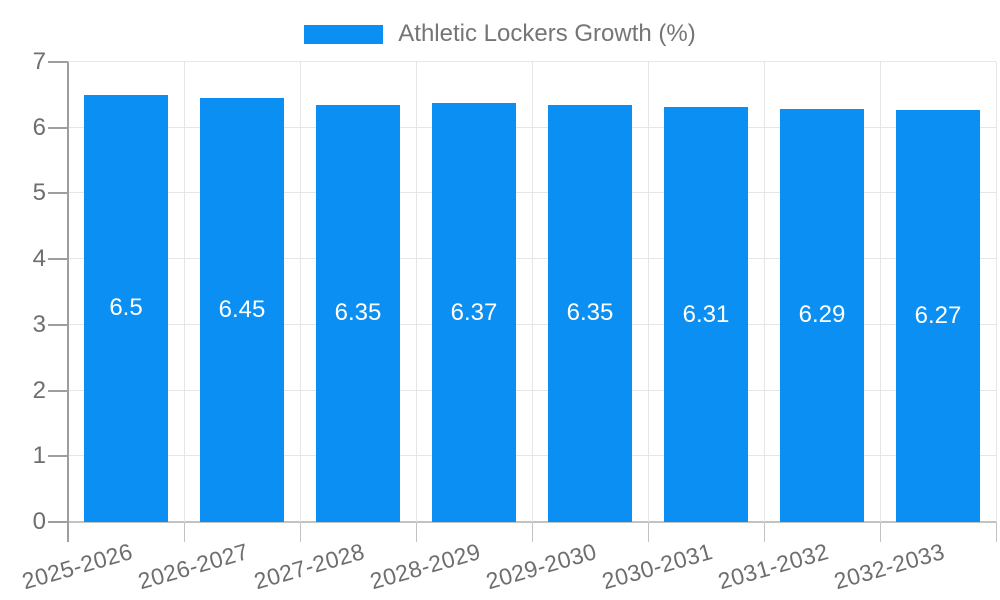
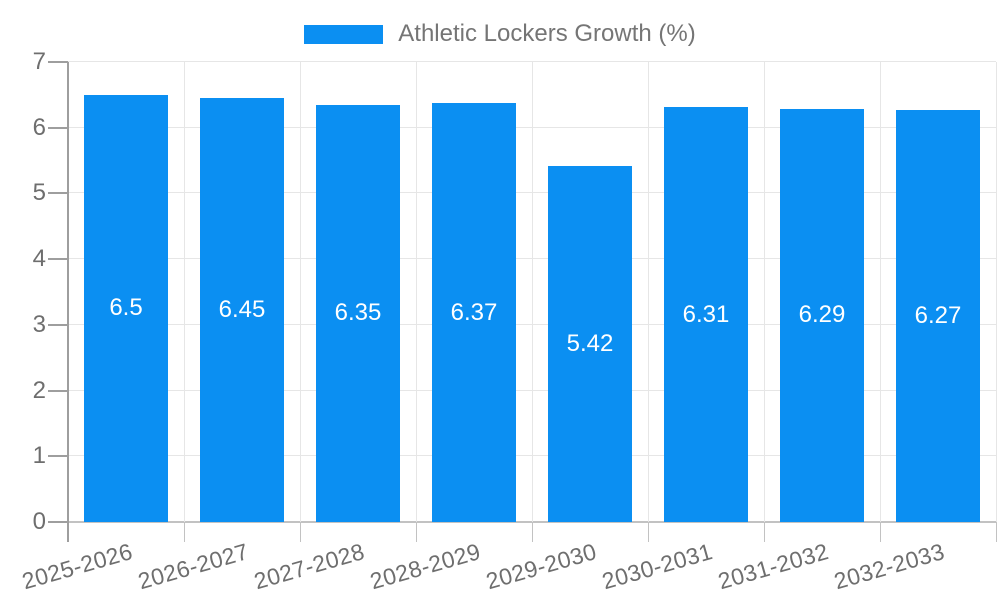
2029-2030: 6.35 -> 5.42
